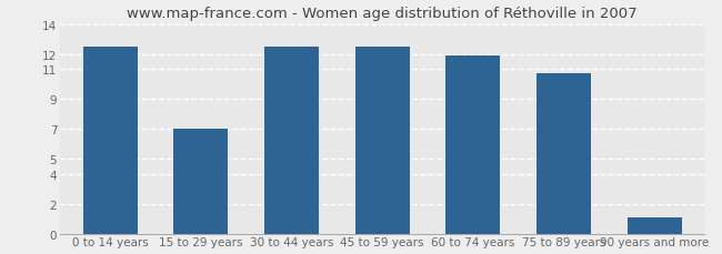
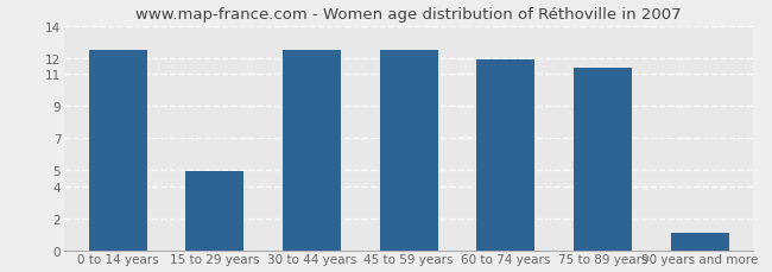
15 to 29 years: 7.0 -> 4.9
75 to 89 years: 10.7 -> 11.4
